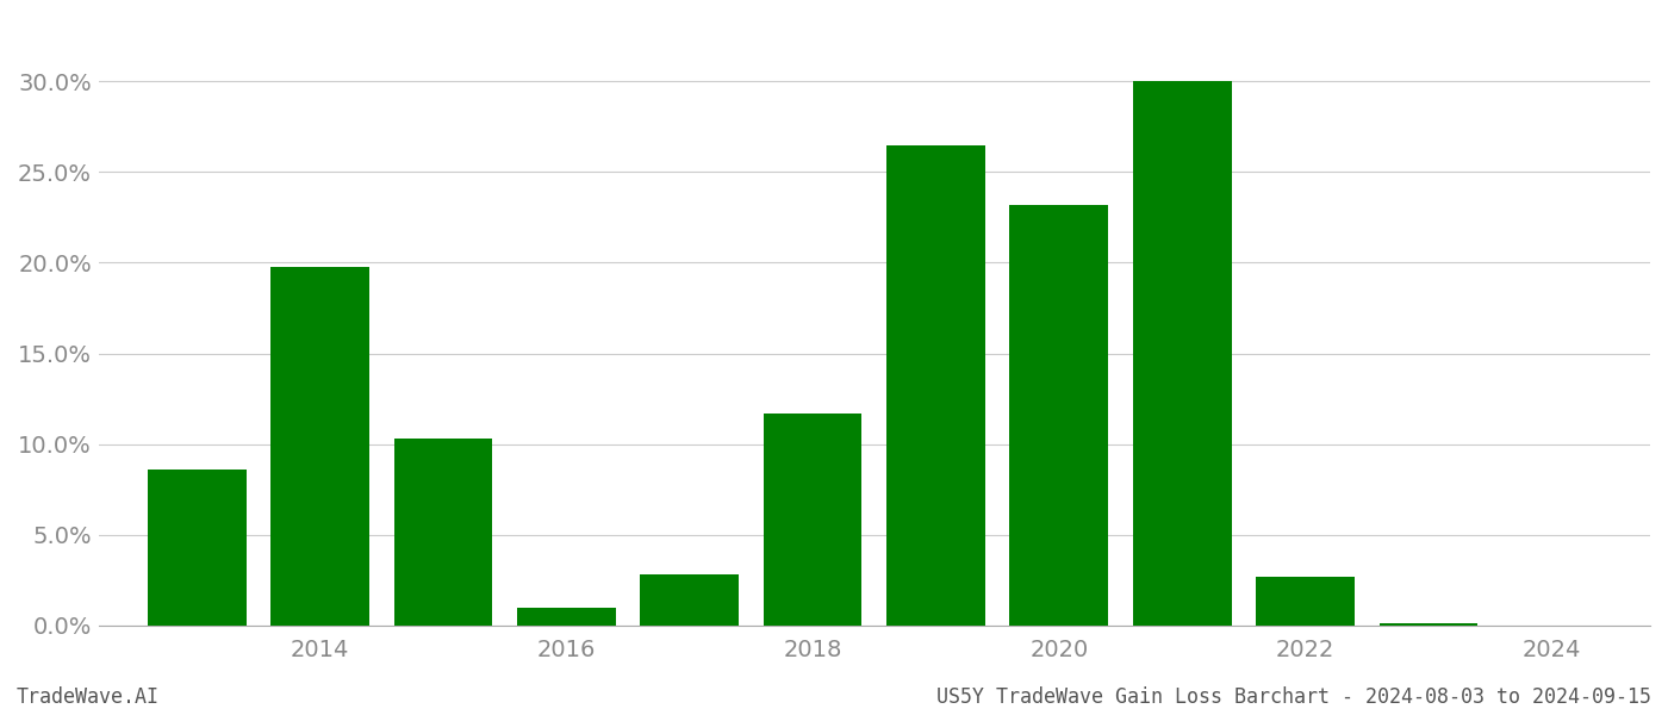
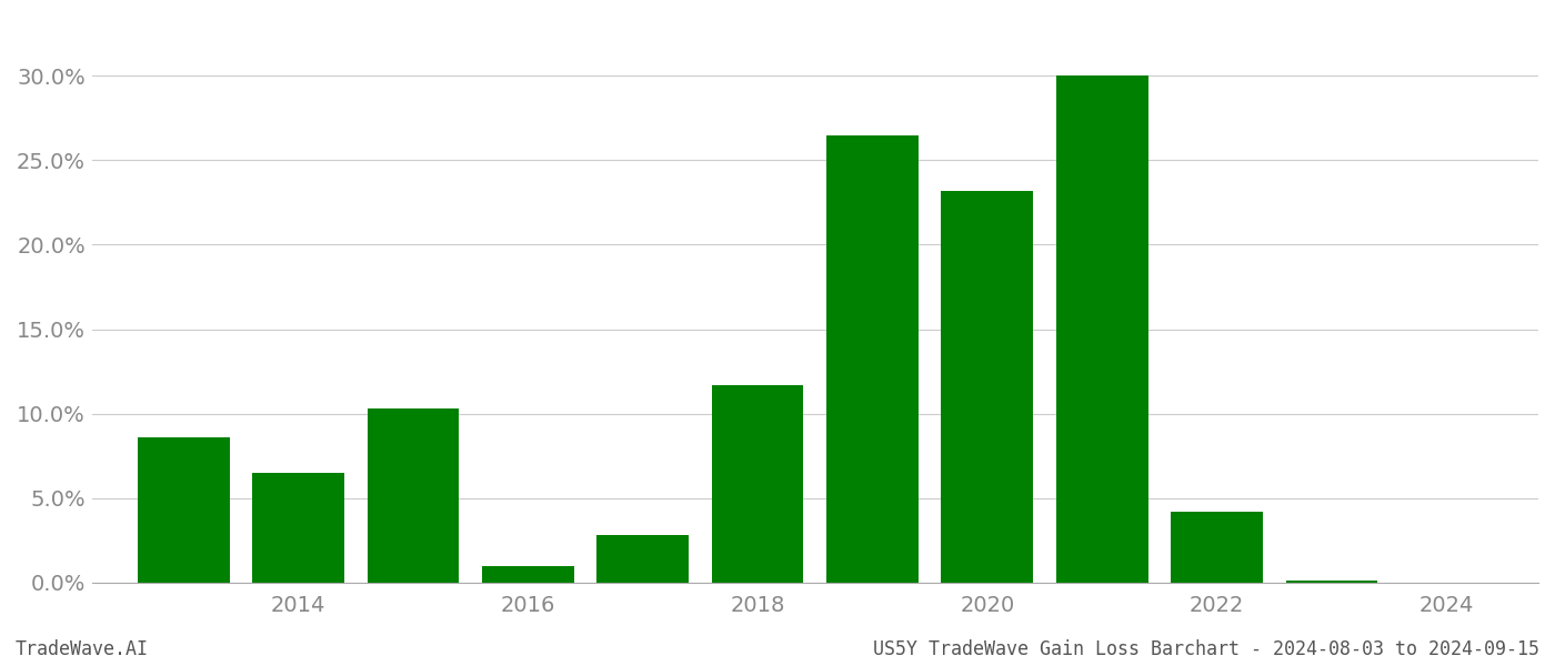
2014: 19.8% -> 6.5%
2022: 2.7% -> 4.2%
